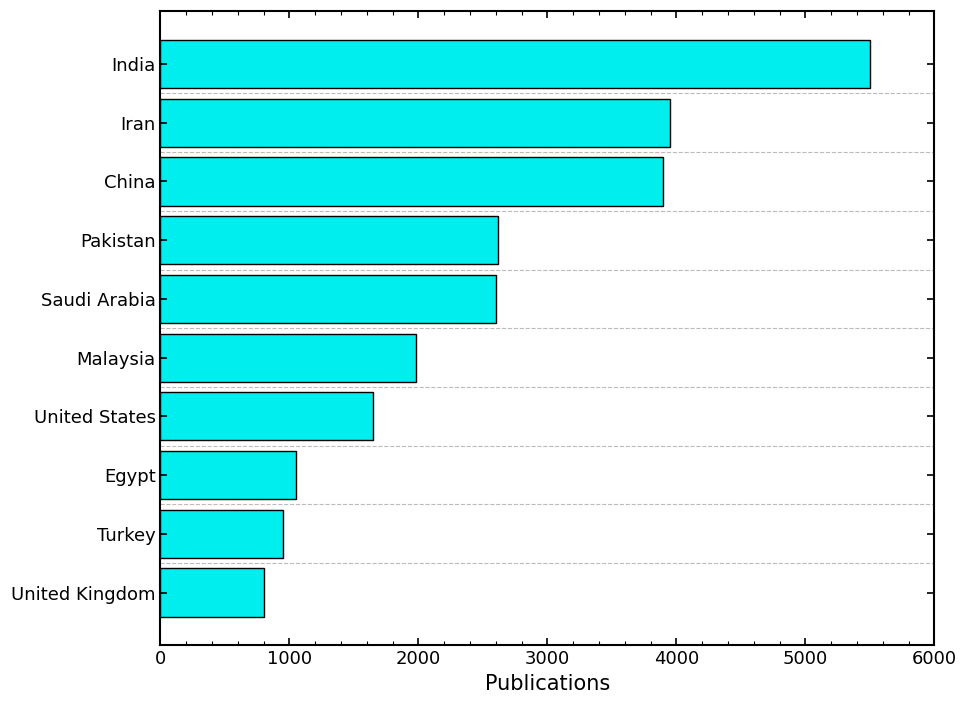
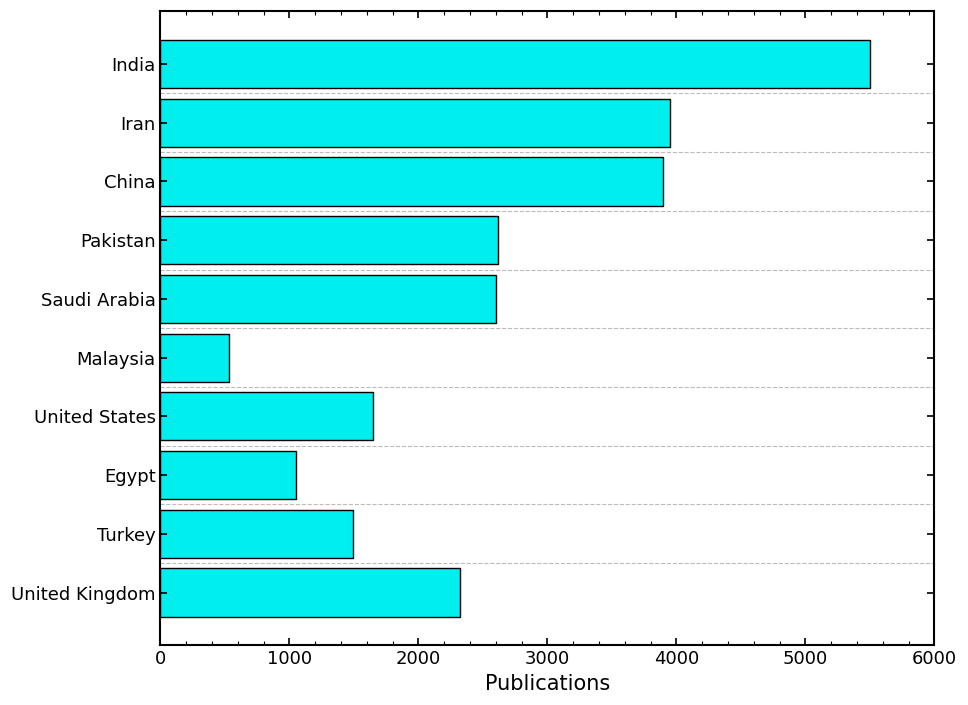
Malaysia: 1980 -> 530
Turkey: 950 -> 1490
United Kingdom: 800 -> 2320
